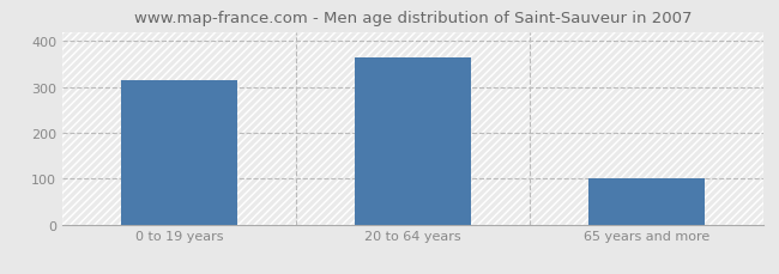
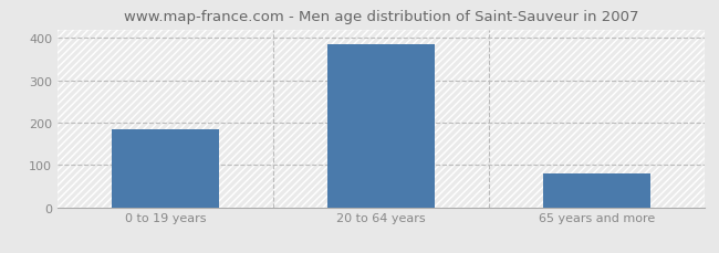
0 to 19 years: 315 -> 185
20 to 64 years: 365 -> 385
65 years and more: 100 -> 80
